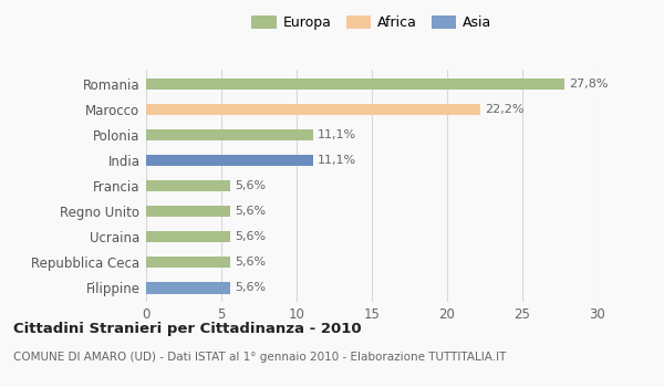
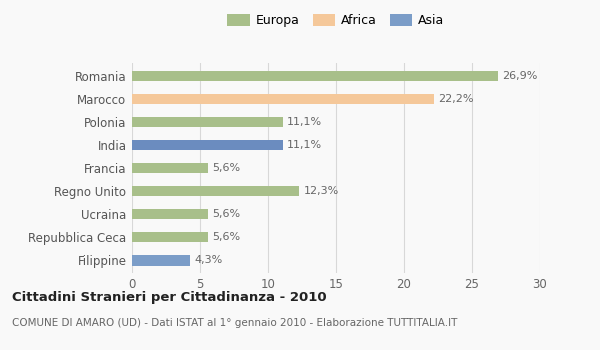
Romania: 27,8% -> 26,9%
Regno Unito: 5,6% -> 12,3%
Filippine: 5,6% -> 4,3%
